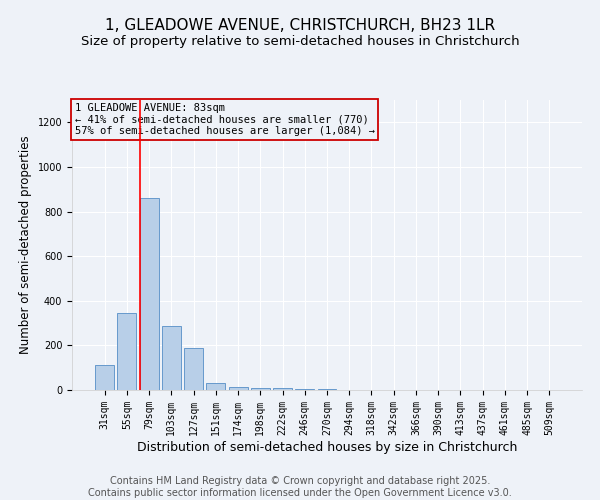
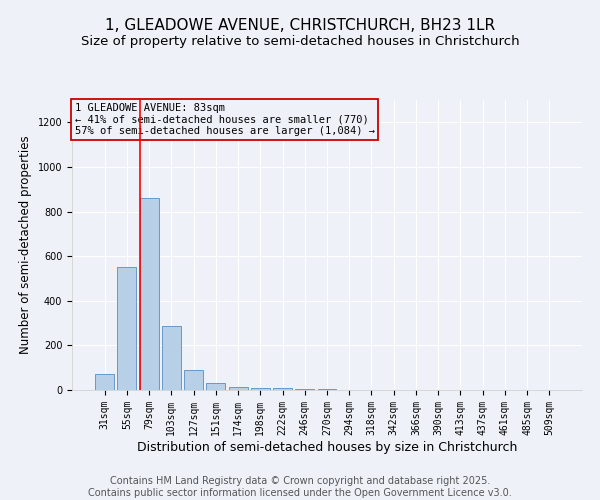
31sqm: 110 -> 70
55sqm: 345 -> 550
127sqm: 190 -> 90
